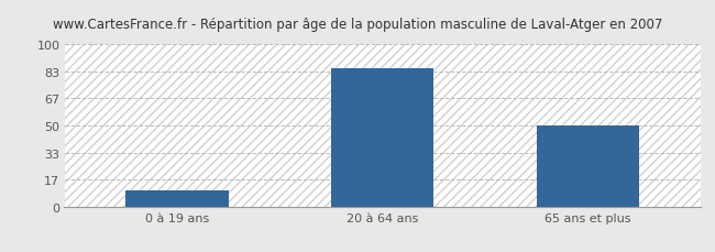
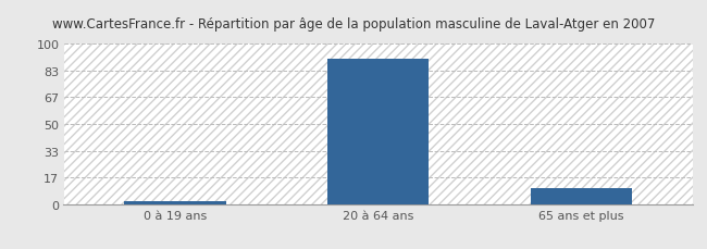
0 à 19 ans: 10 -> 2
20 à 64 ans: 85 -> 91
65 ans et plus: 50 -> 10
